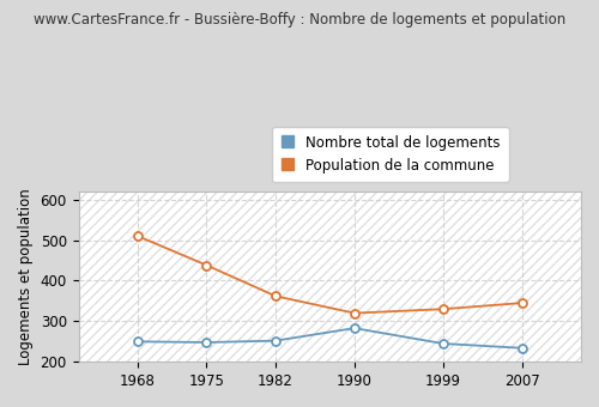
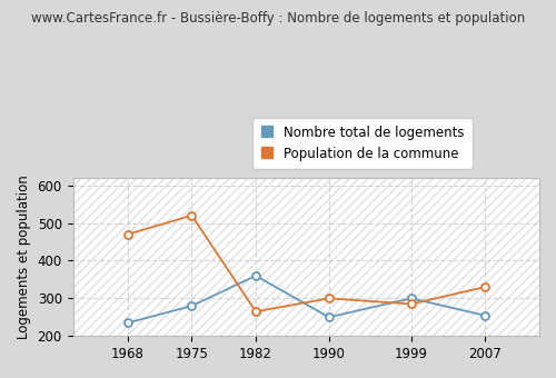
Nombre total de logements/1968: 250 -> 235
Population de la commune/1968: 510 -> 470
Nombre total de logements/1975: 248 -> 280
Population de la commune/1975: 438 -> 520
Nombre total de logements/1982: 252 -> 360
Population de la commune/1982: 362 -> 265
Nombre total de logements/1990: 283 -> 250
Population de la commune/1990: 320 -> 300
Nombre total de logements/1999: 245 -> 300
Population de la commune/1999: 330 -> 285
Nombre total de logements/2007: 234 -> 255
Population de la commune/2007: 345 -> 330
